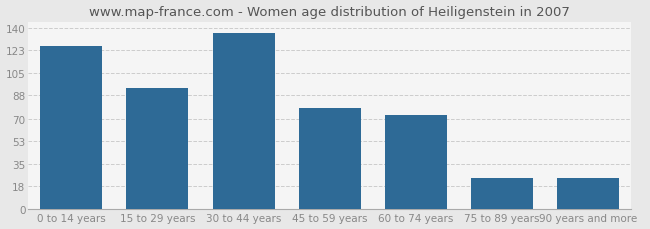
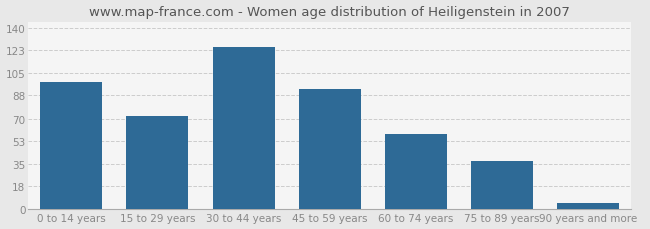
0 to 14 years: 126 -> 98
15 to 29 years: 94 -> 72
30 to 44 years: 136 -> 125
45 to 59 years: 78 -> 93
60 to 74 years: 73 -> 58
75 to 89 years: 24 -> 37
90 years and more: 24 -> 5
